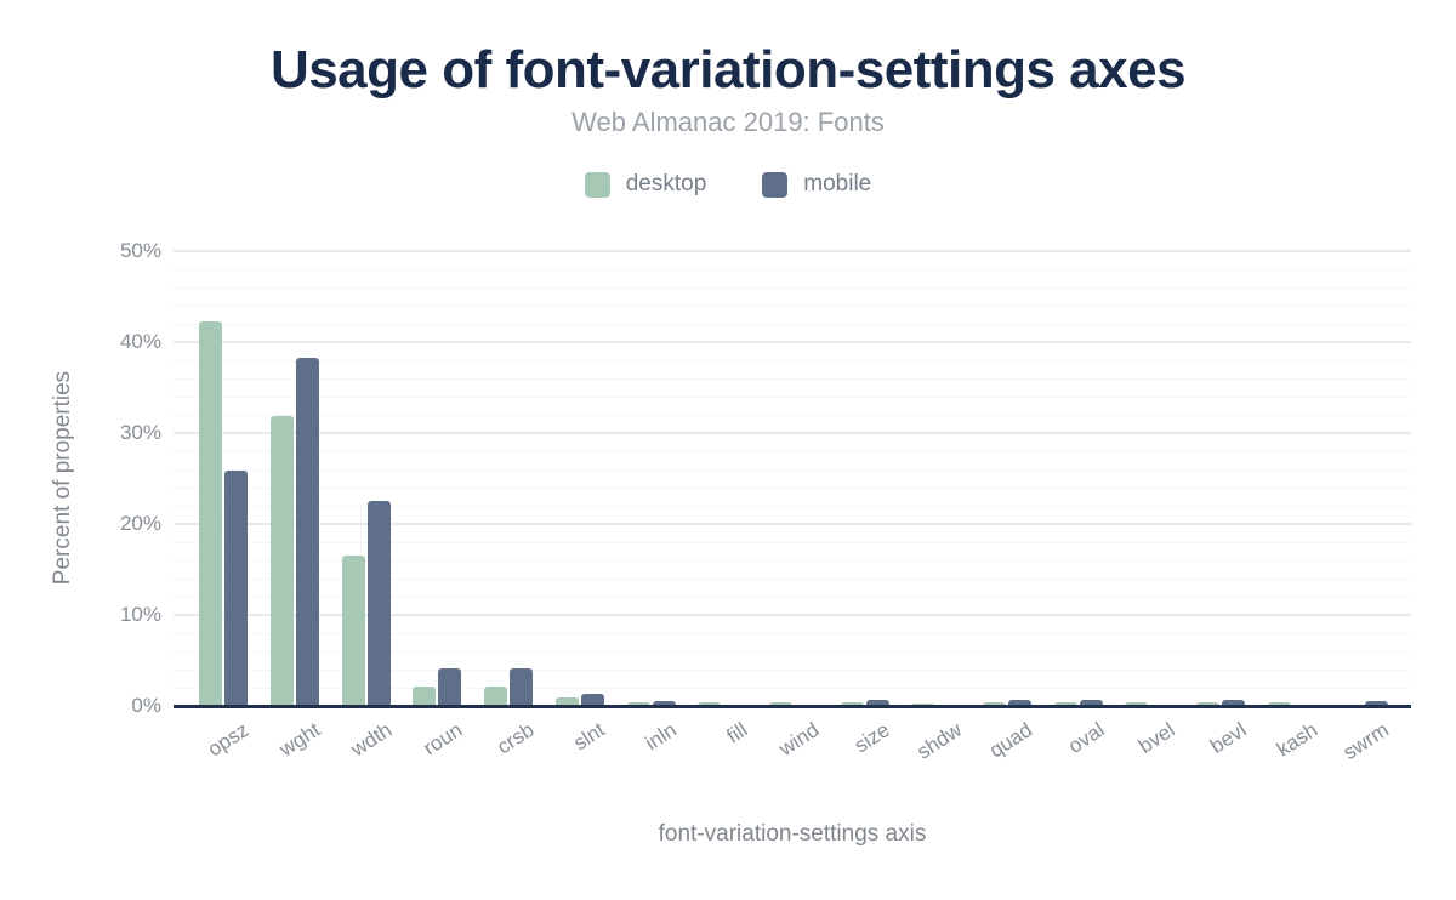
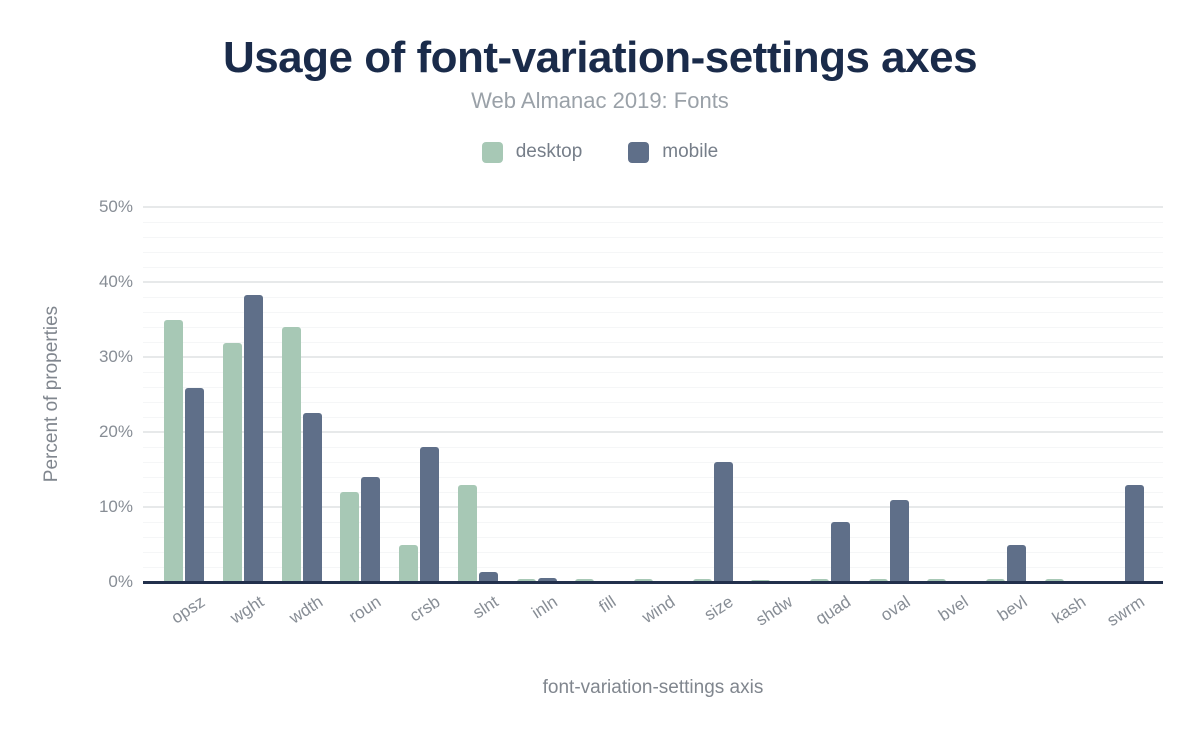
desktop/opsz: 42% -> 35%
desktop/wdth: 16% -> 34%
desktop/roun: 2% -> 12%
mobile/roun: 4% -> 14%
desktop/crsb: 2% -> 5%
mobile/crsb: 4% -> 18%
desktop/slnt: 1% -> 13%
mobile/size: 1% -> 16%
mobile/quad: 1% -> 8%
mobile/oval: 1% -> 11%
mobile/bevl: 1% -> 5%
mobile/swrm: 1% -> 13%
